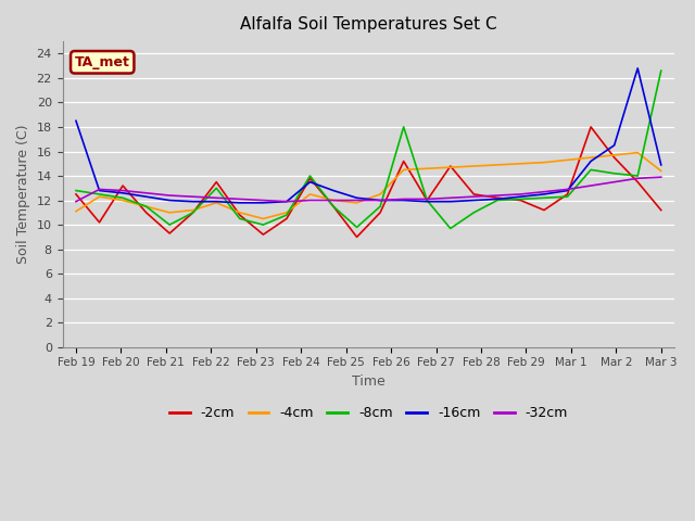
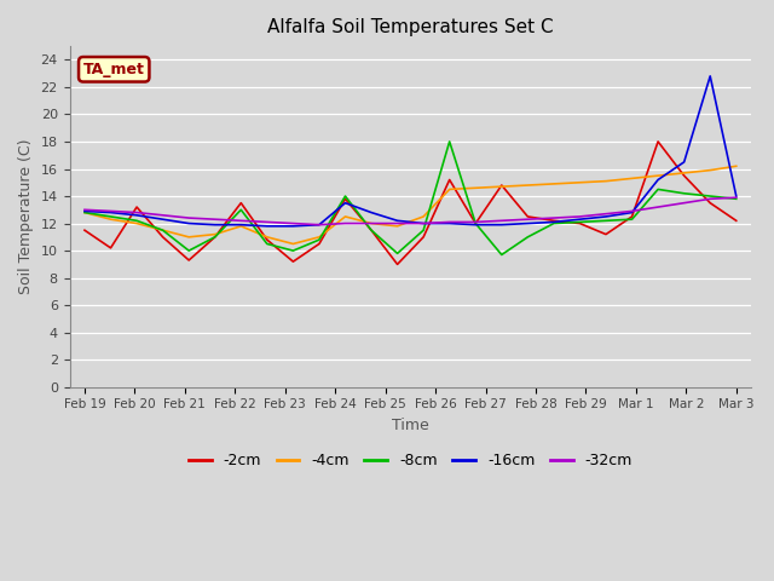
-2cm/Feb 19: 12.5 -> 11.5
-4cm/Feb 19: 11.1 -> 12.8
-16cm/Feb 19: 18.5 -> 12.9
-32cm/Feb 19: 11.9 -> 13.0
-2cm/Mar 3: 11.2 -> 12.2
-4cm/Mar 3: 14.4 -> 16.2
-8cm/Mar 3: 22.6 -> 13.8
-16cm/Mar 3: 14.9 -> 14.0
